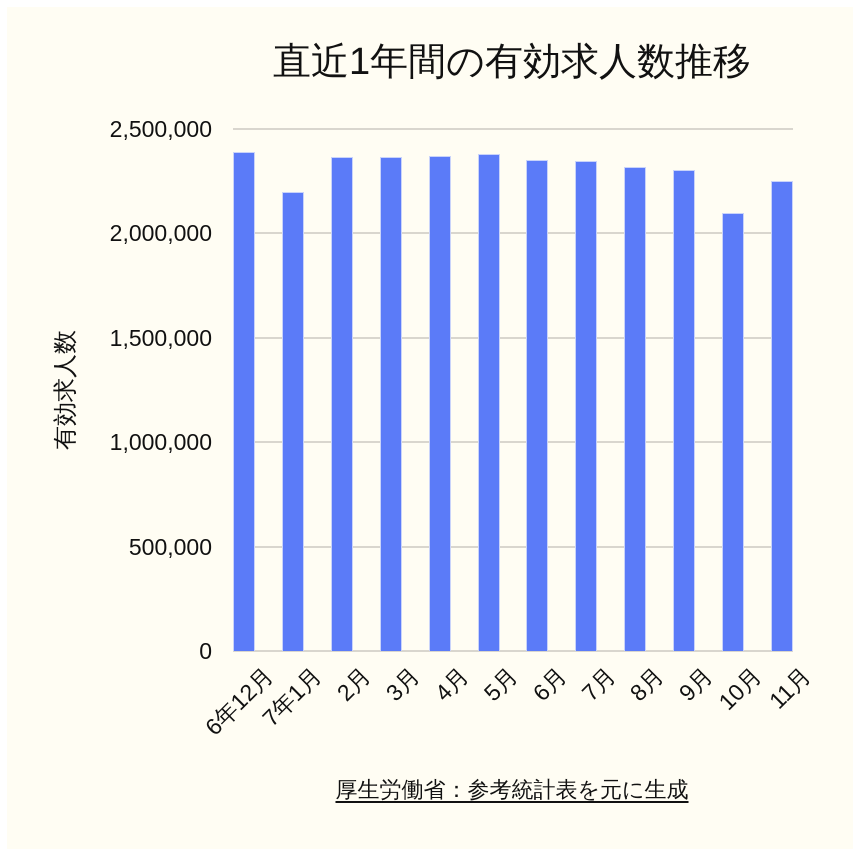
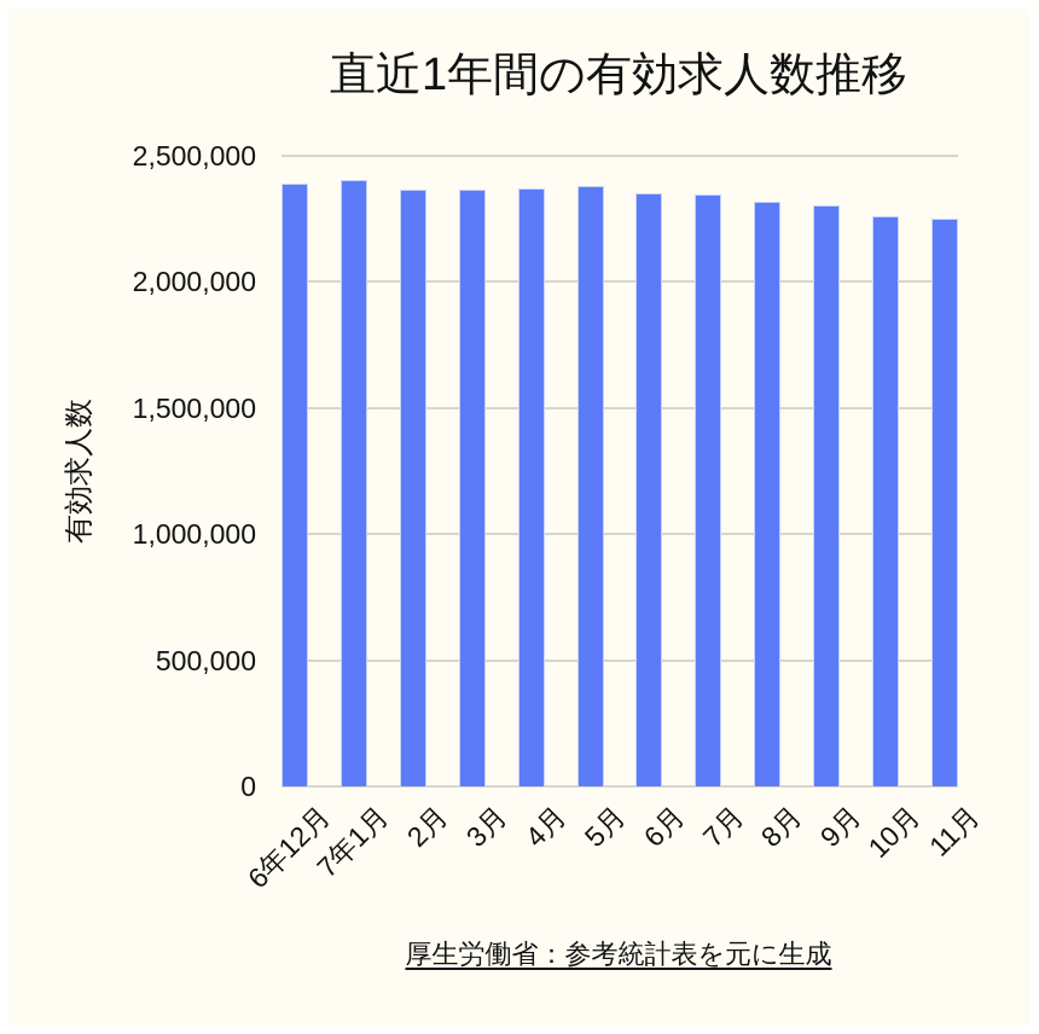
7年1月: 2200000 -> 2400000
10月: 2100000 -> 2260000
